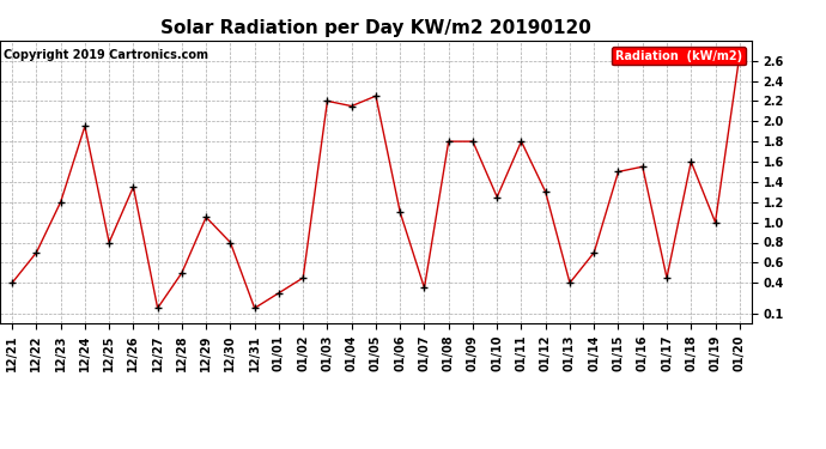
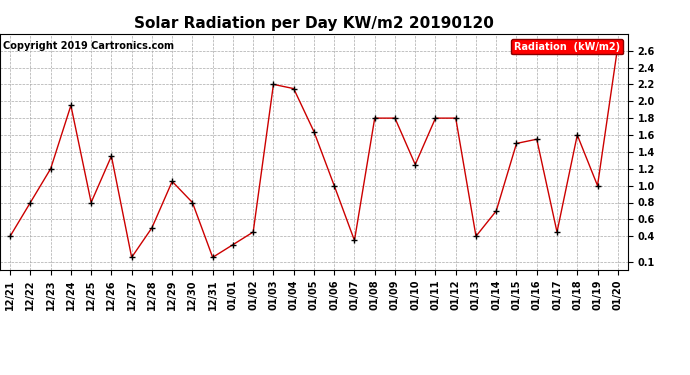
12/22: 0.70 -> 0.80
01/05: 2.25 -> 1.64
01/06: 1.10 -> 1.00
01/12: 1.30 -> 1.80
